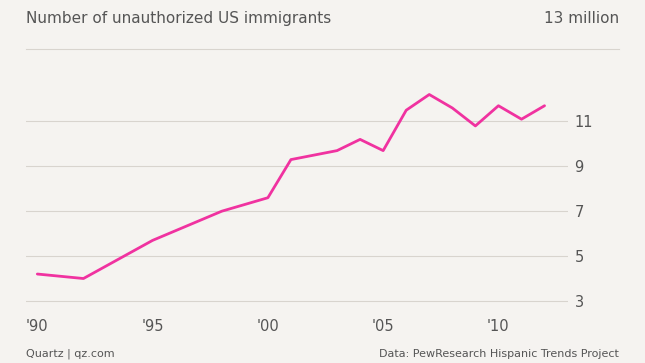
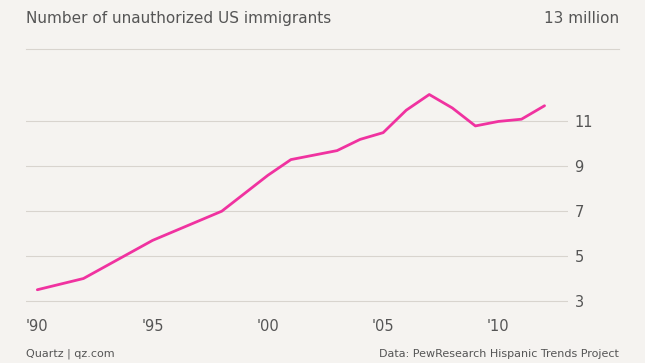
'90: 4.2 -> 3.5
'00: 7.6 -> 8.6
'05: 9.7 -> 10.5
'10: 11.7 -> 11.0
